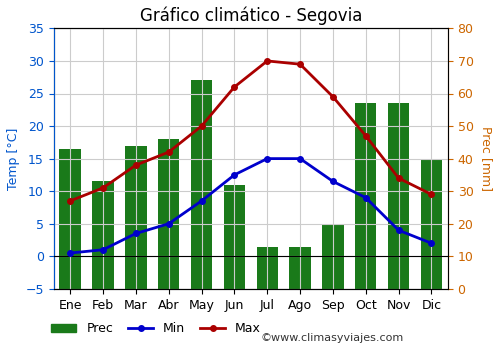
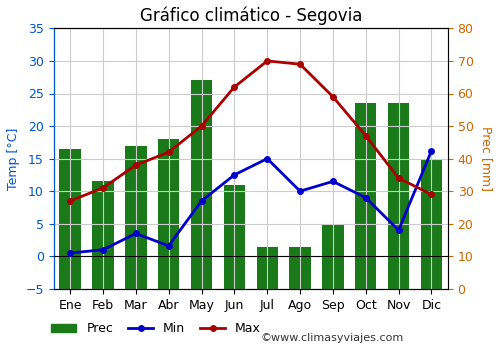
Min/Abr: 5.0 -> 1.6
Min/Ago: 15.0 -> 10.0
Min/Dic: 2.0 -> 16.2
